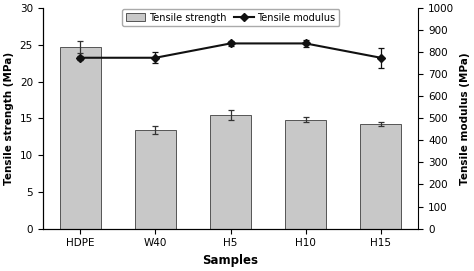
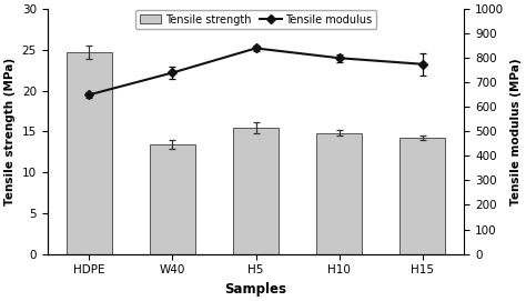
Tensile modulus/HDPE: 775 -> 650
Tensile modulus/W40: 775 -> 740
Tensile modulus/H10: 840 -> 800
